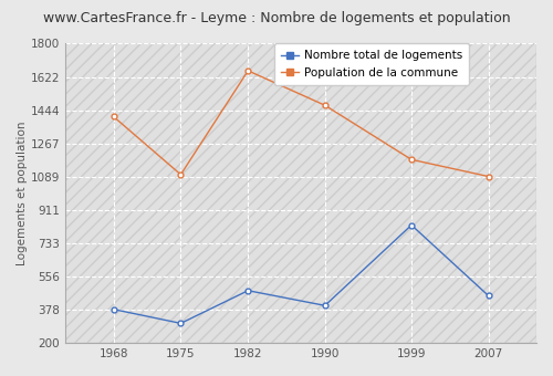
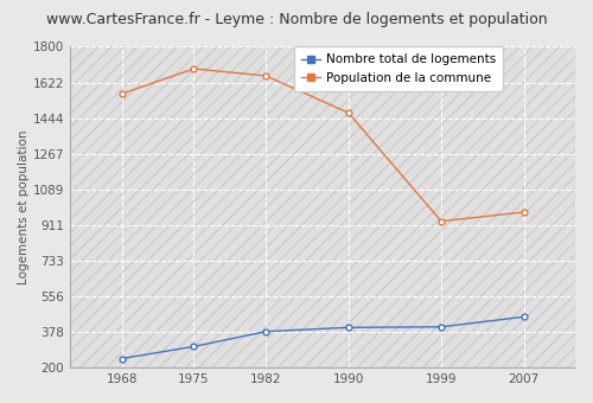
Nombre total de logements/1968: 380 -> 240
Population de la commune/1968: 1410 -> 1560
Population de la commune/1975: 1100 -> 1690
Nombre total de logements/1982: 480 -> 380
Nombre total de logements/1999: 830 -> 400
Population de la commune/1999: 1180 -> 930
Population de la commune/2007: 1090 -> 980
